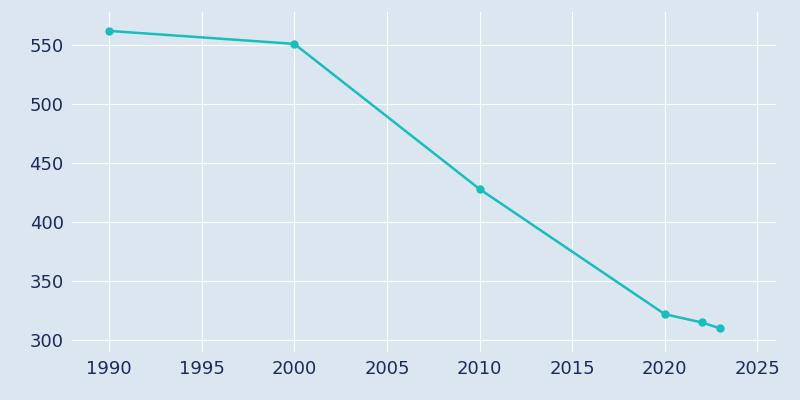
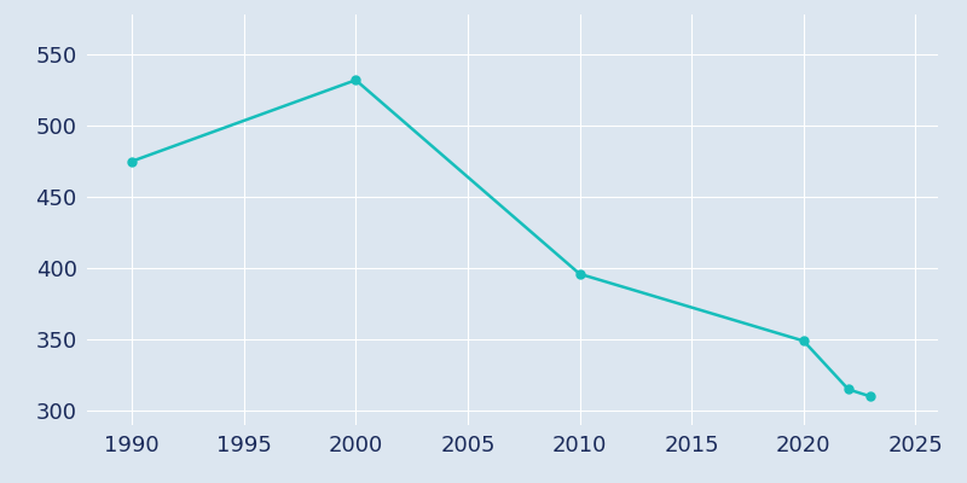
1990: 562 -> 475
2000: 551 -> 532
2010: 428 -> 396
2020: 322 -> 349
